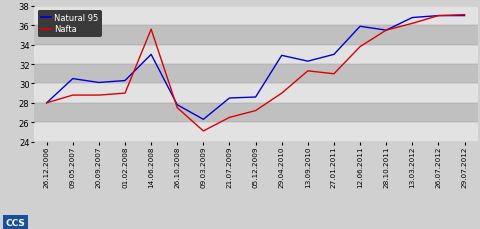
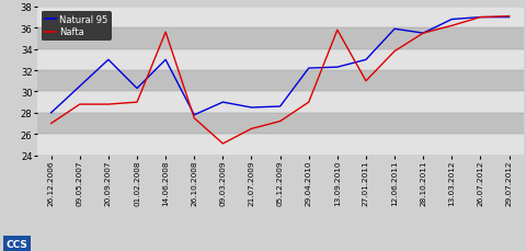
Nafta/26.12.2006: 28.0 -> 27.0
Natural 95/20.09.2007: 30.1 -> 33.0
Natural 95/09.03.2009: 26.3 -> 29.0
Natural 95/29.04.2010: 32.9 -> 32.2
Nafta/13.09.2010: 31.3 -> 35.8
